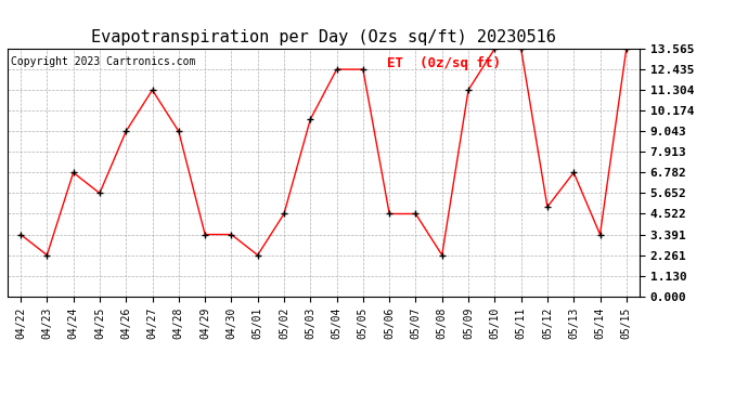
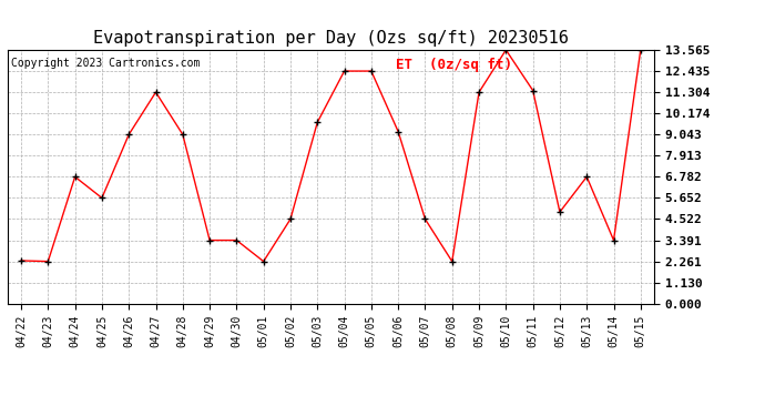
04/22: 3.4 -> 2.3
05/06: 4.5 -> 9.2
05/11: 13.6 -> 11.4
